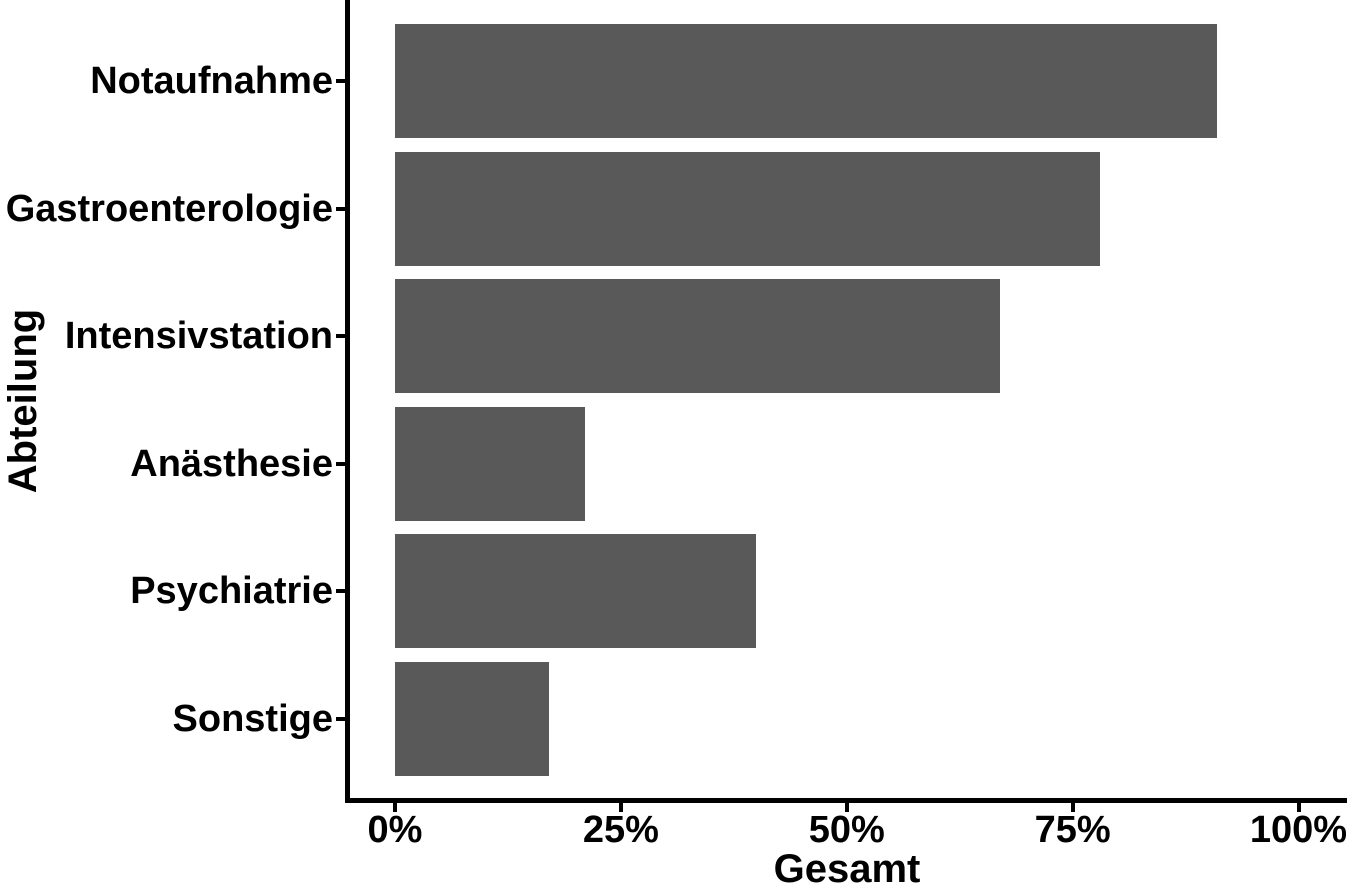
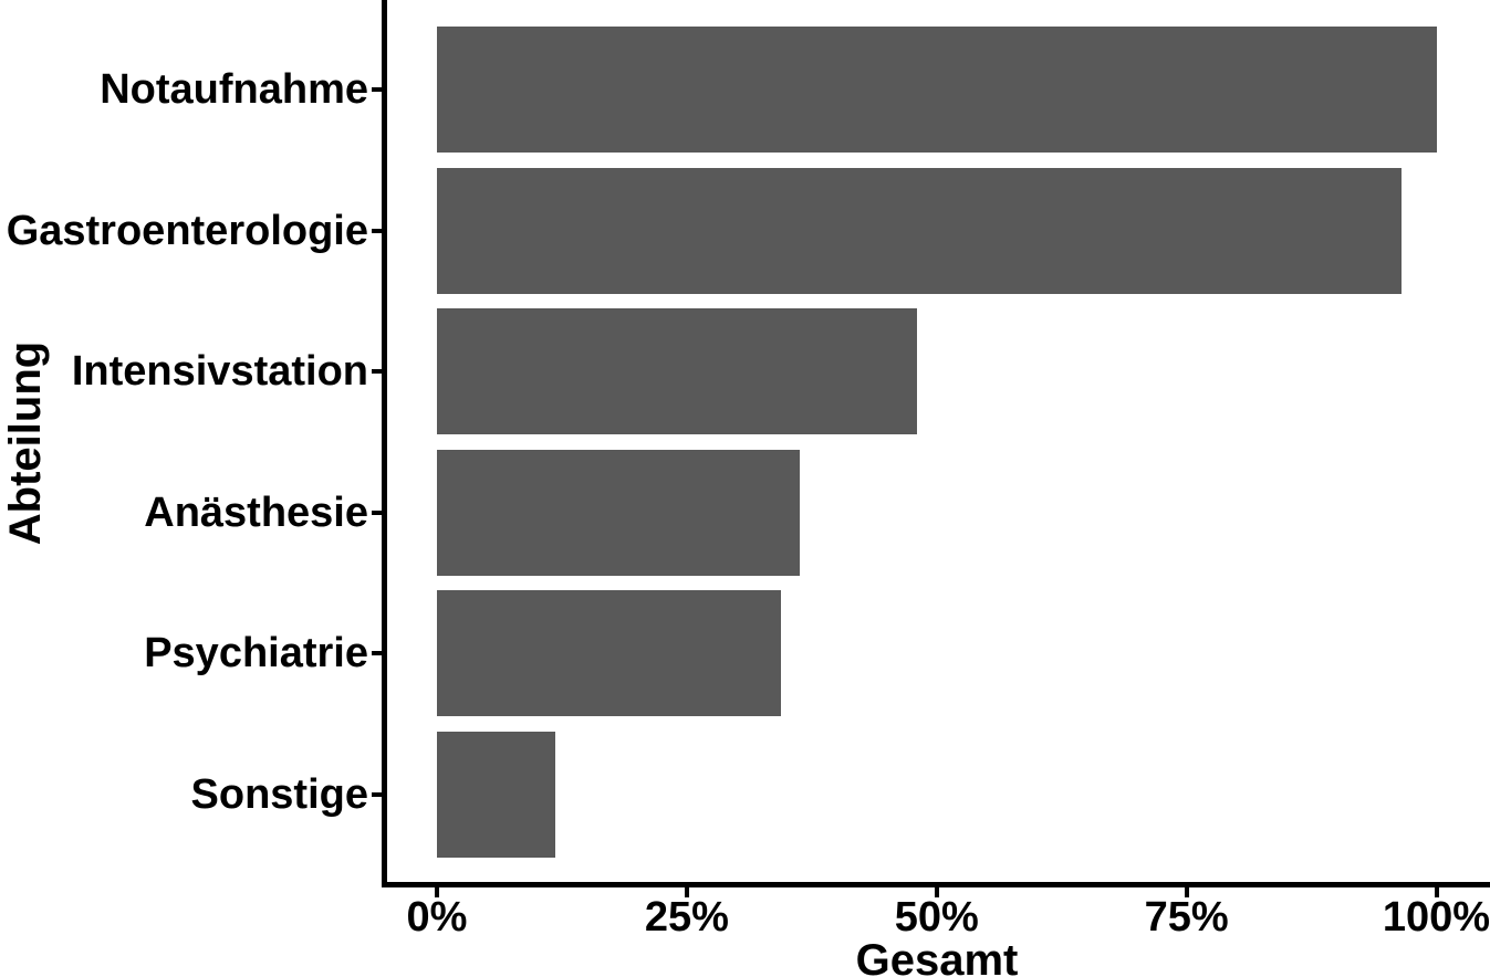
Notaufnahme: 91% -> 100%
Gastroenterologie: 78% -> 96%
Intensivstation: 67% -> 48%
Anästhesie: 21% -> 36%
Psychiatrie: 40% -> 34%
Sonstige: 17% -> 12%
